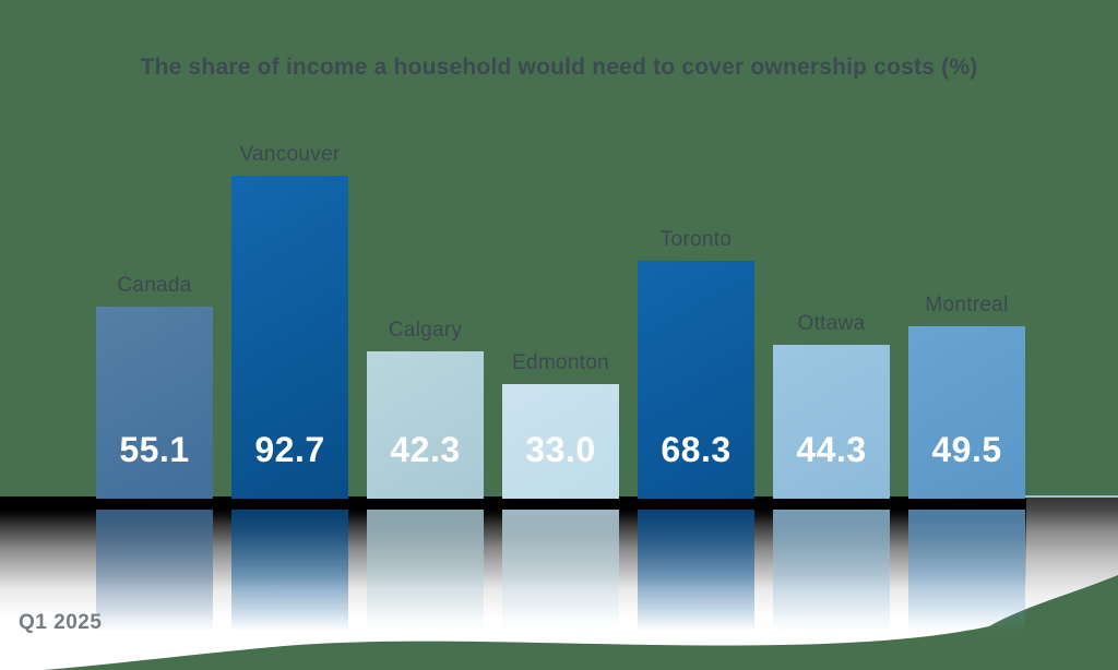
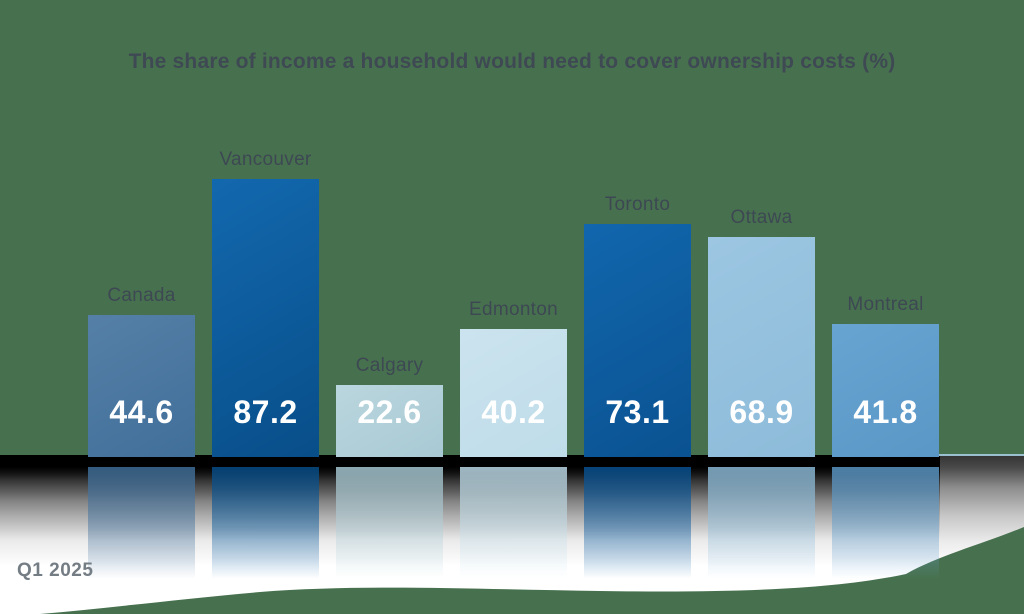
Canada: 55.1 -> 44.6
Vancouver: 92.7 -> 87.2
Calgary: 42.3 -> 22.6
Edmonton: 33.0 -> 40.2
Toronto: 68.3 -> 73.1
Ottawa: 44.3 -> 68.9
Montreal: 49.5 -> 41.8
